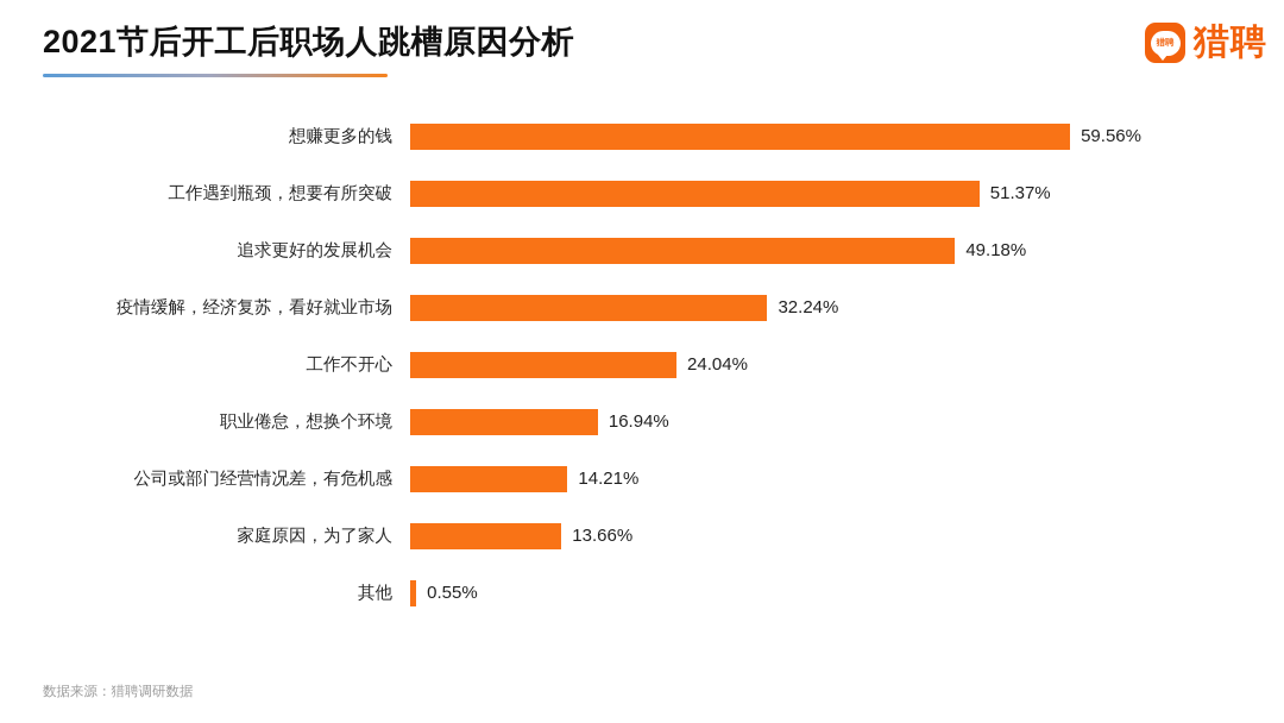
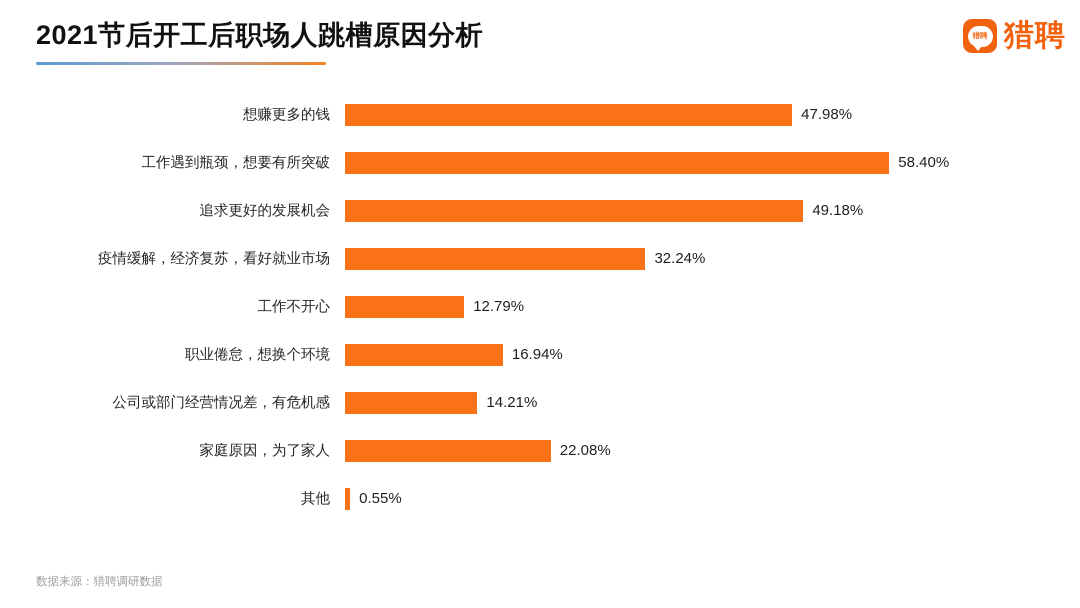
想赚更多的钱: 59.56% -> 47.98%
工作遇到瓶颈，想要有所突破: 51.37% -> 58.40%
工作不开心: 24.04% -> 12.79%
家庭原因，为了家人: 13.66% -> 22.08%
